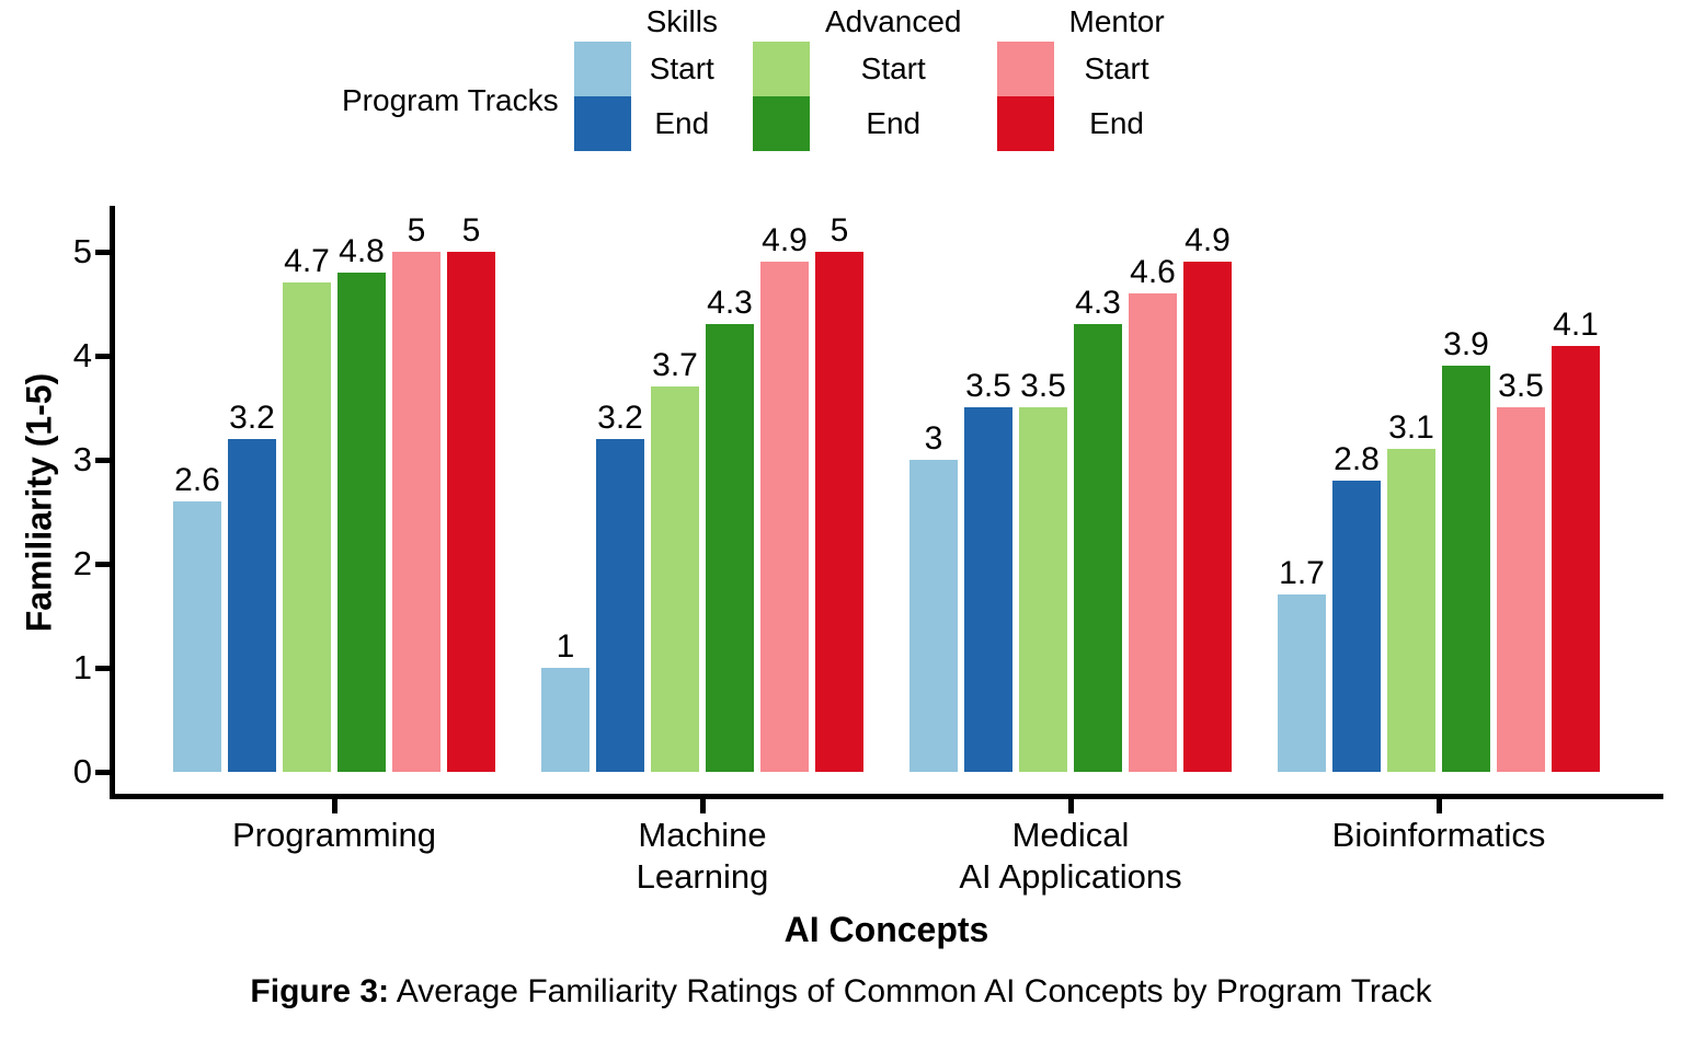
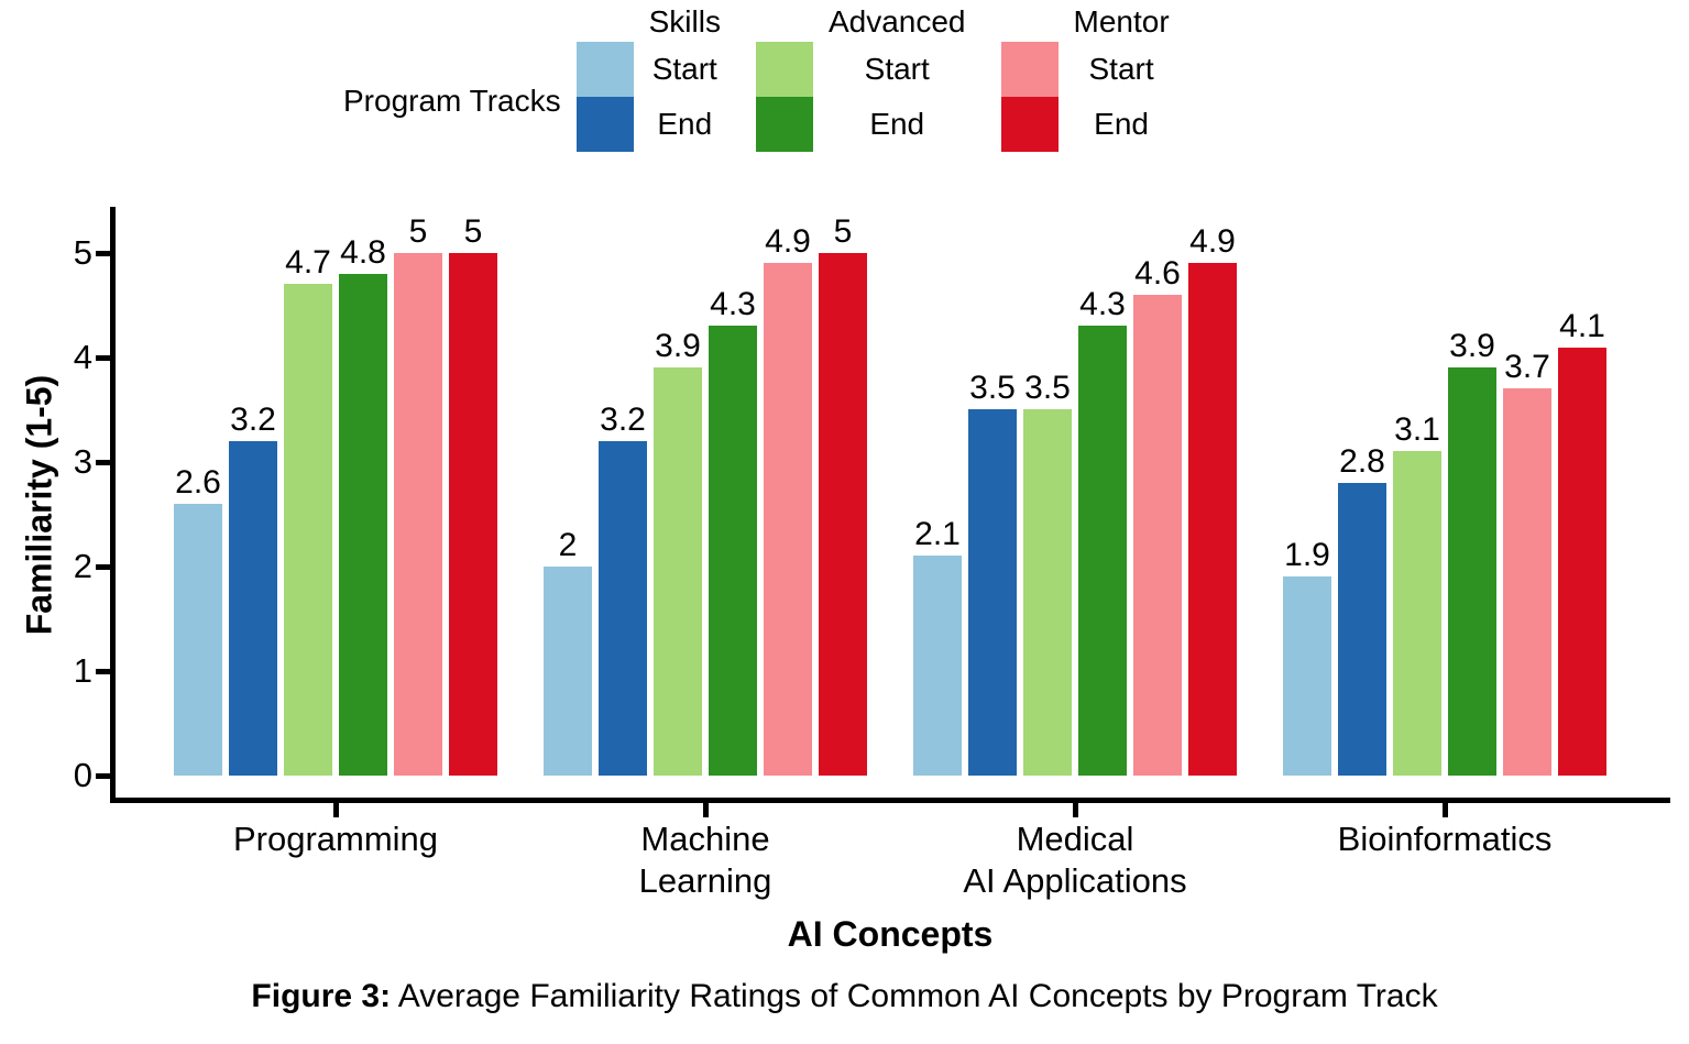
Skills Start/Machine Learning: 1 -> 2
Advanced Start/Machine Learning: 3.7 -> 3.9
Skills Start/Medical AI Applications: 3 -> 2.1
Skills Start/Bioinformatics: 1.7 -> 1.9
Mentor Start/Bioinformatics: 3.5 -> 3.7
